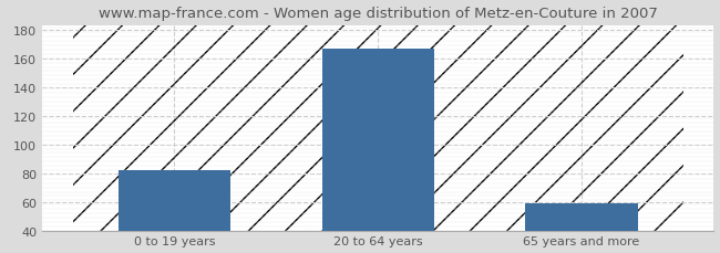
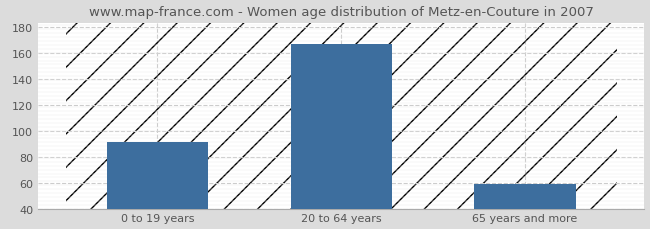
0 to 19 years: 82 -> 91
